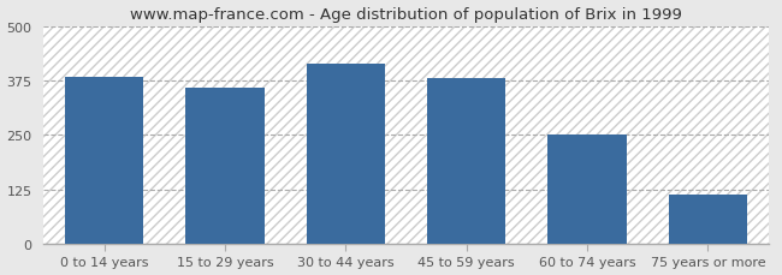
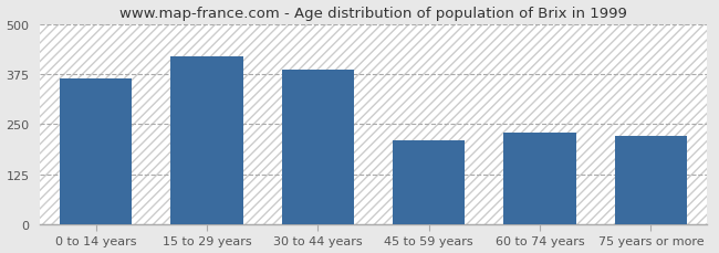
0 to 14 years: 383 -> 365
15 to 29 years: 358 -> 420
30 to 44 years: 413 -> 385
45 to 59 years: 379 -> 210
60 to 74 years: 252 -> 230
75 years or more: 113 -> 220
